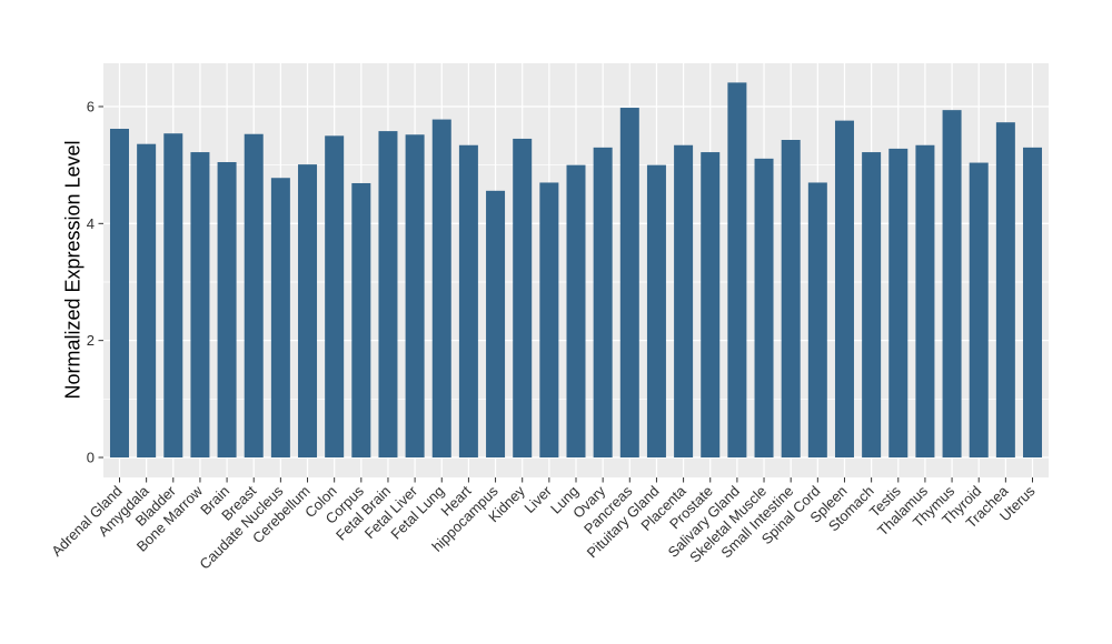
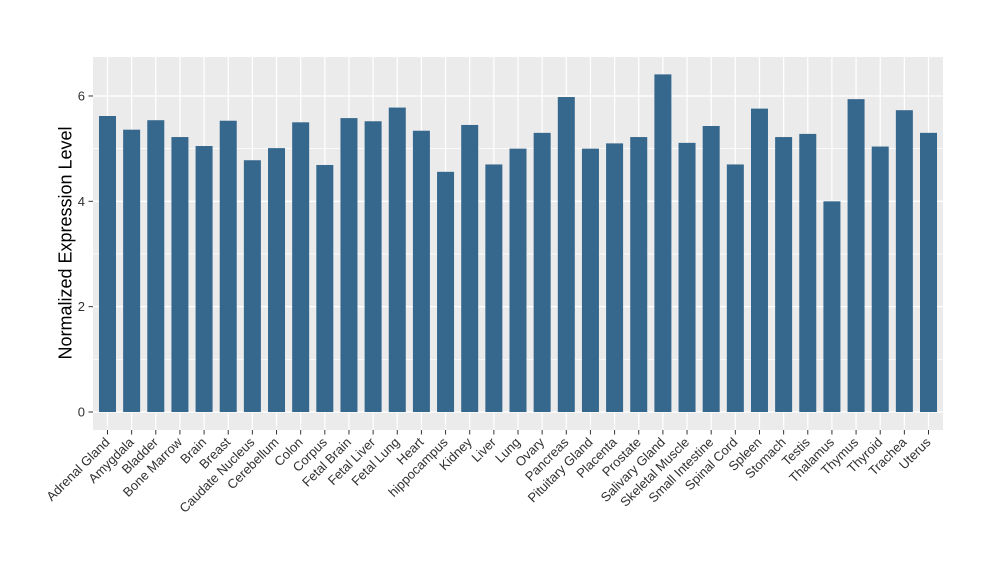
Placenta: 5.3 -> 5.1
Thalamus: 5.3 -> 4.0
